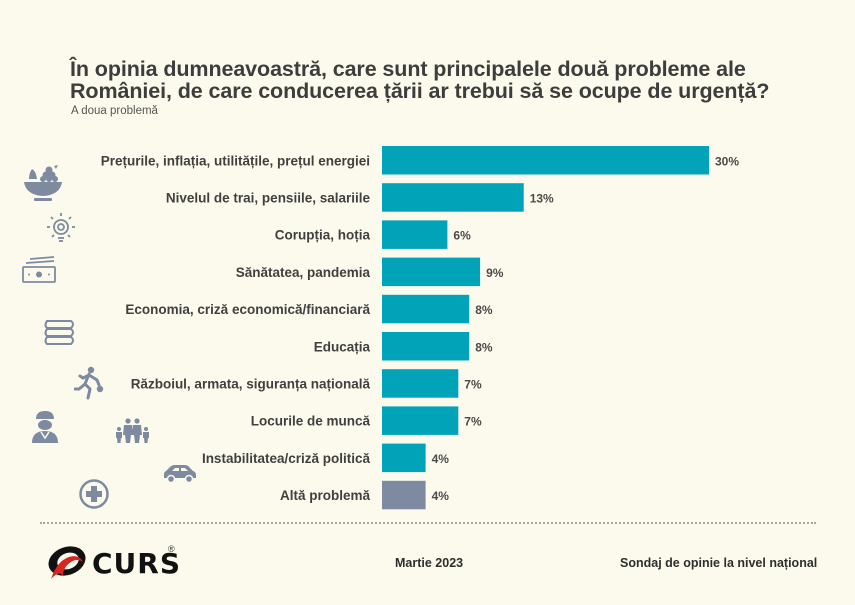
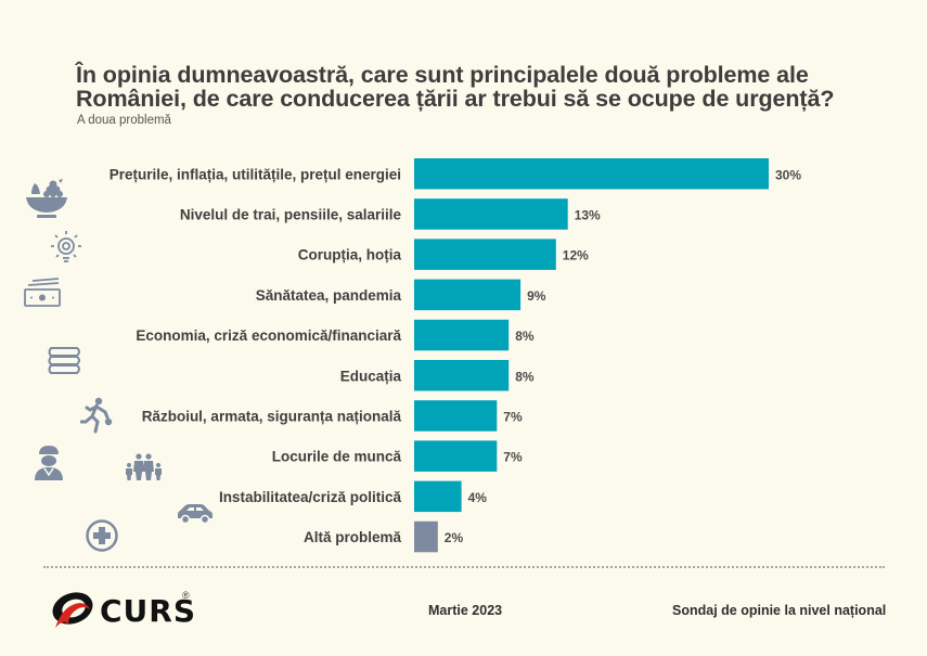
Corupția, hoția: 6% -> 12%
Altă problemă: 4% -> 2%
